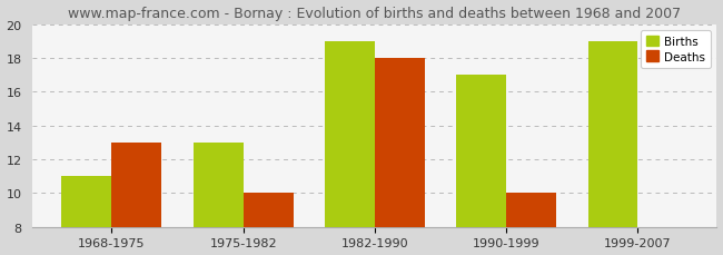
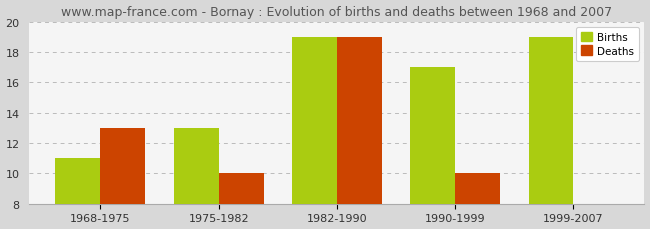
Deaths/1982-1990: 18 -> 19
